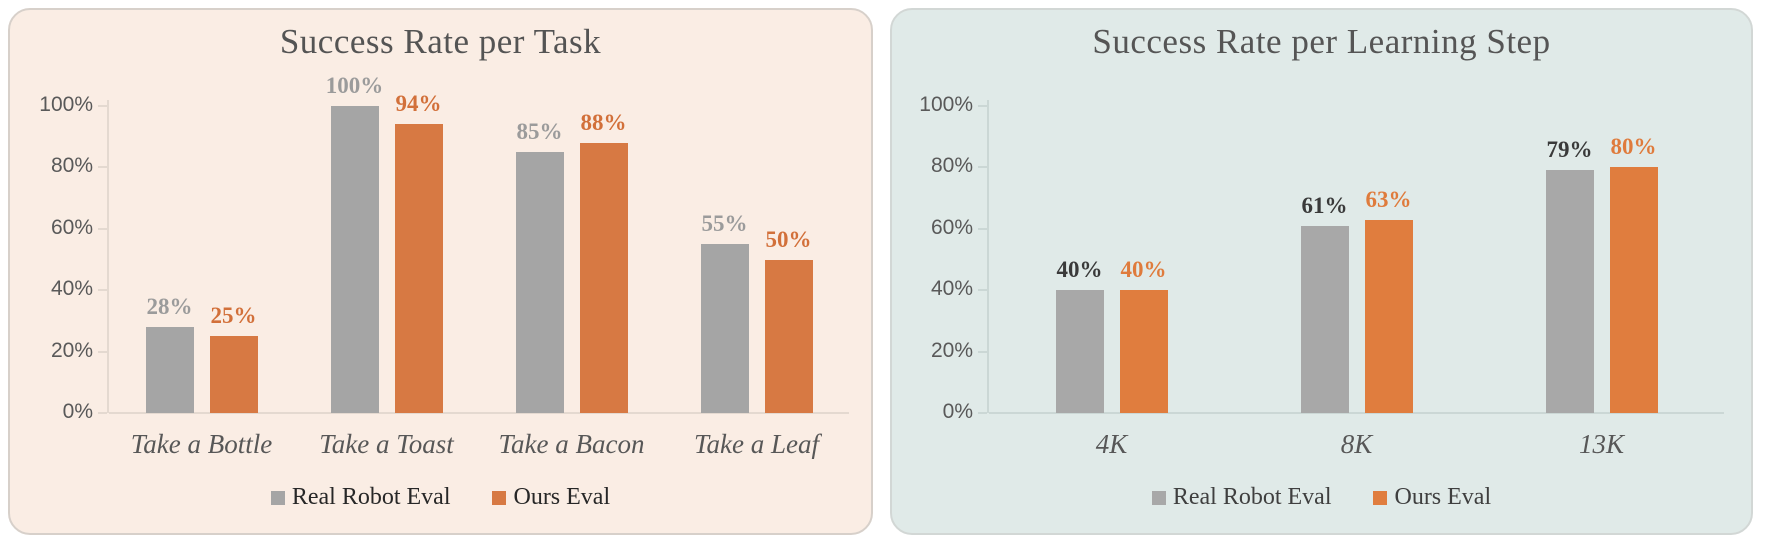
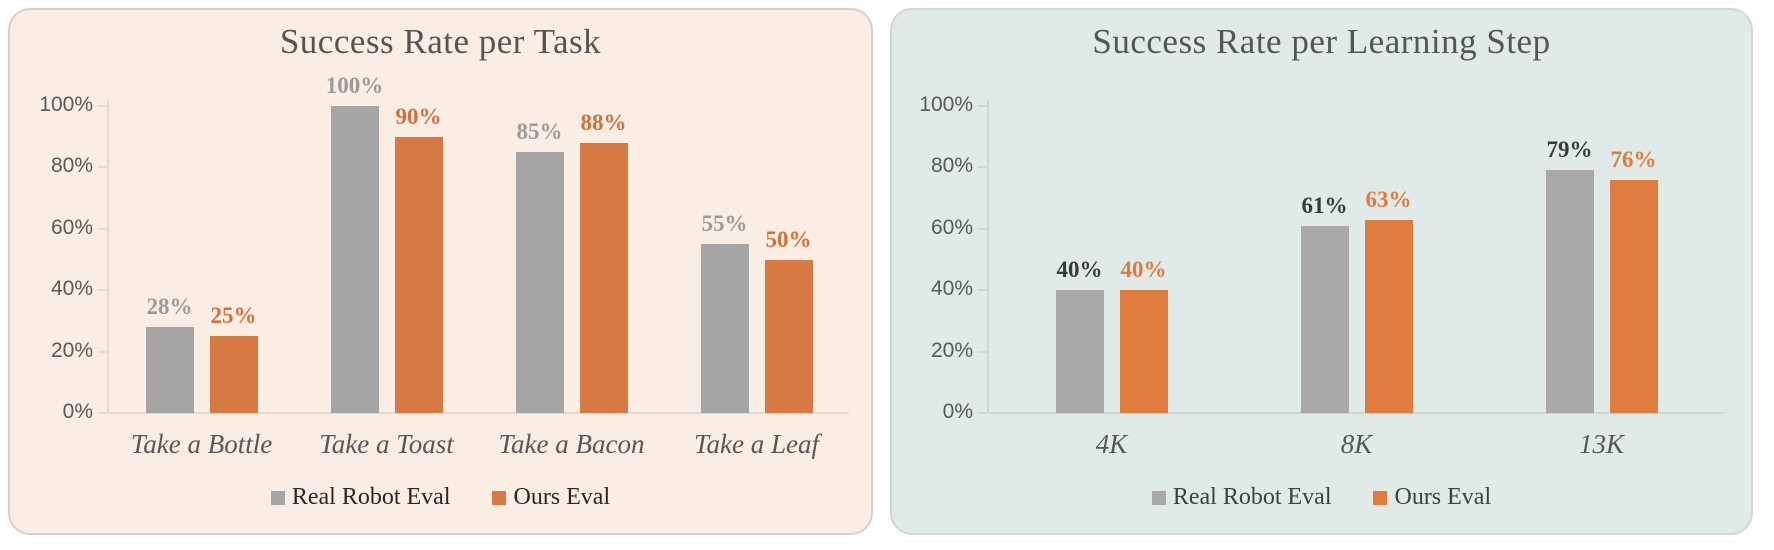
Success Rate per Task/Ours Eval/Take a Toast: 94% -> 90%
Success Rate per Learning Step/Ours Eval/13K: 80% -> 76%
